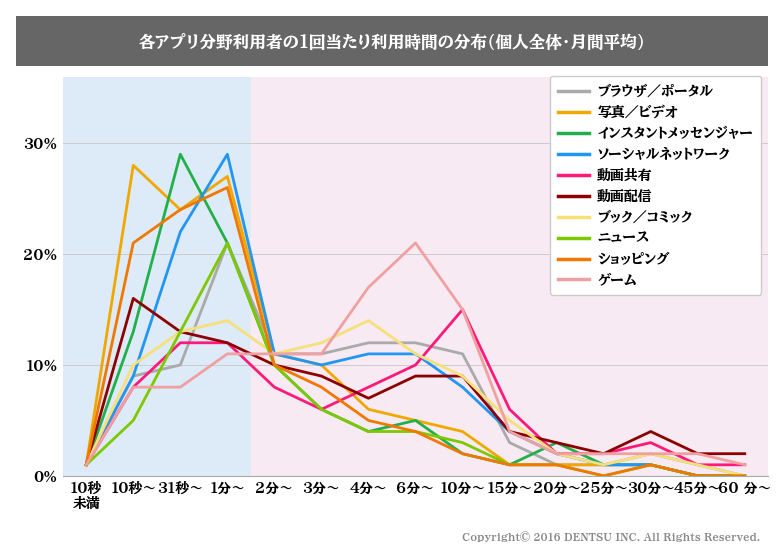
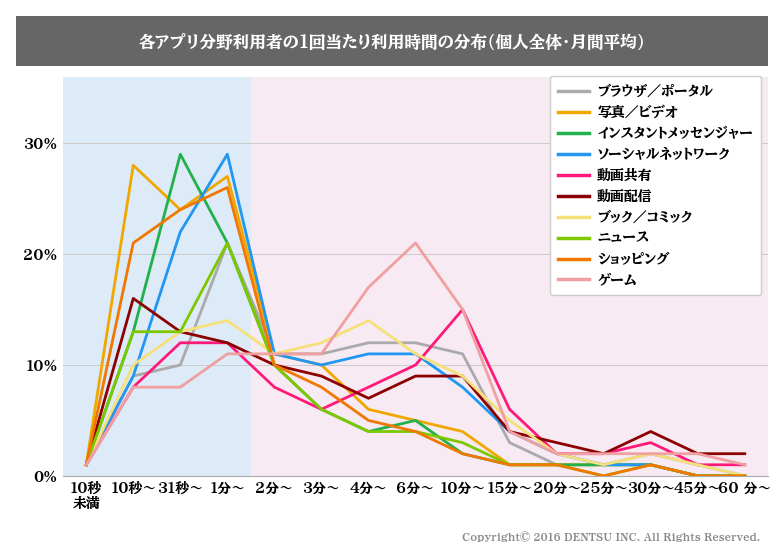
ニュース/10秒〜: 5% -> 13%
インスタントメッセンジャー/20分〜: 3% -> 1%
